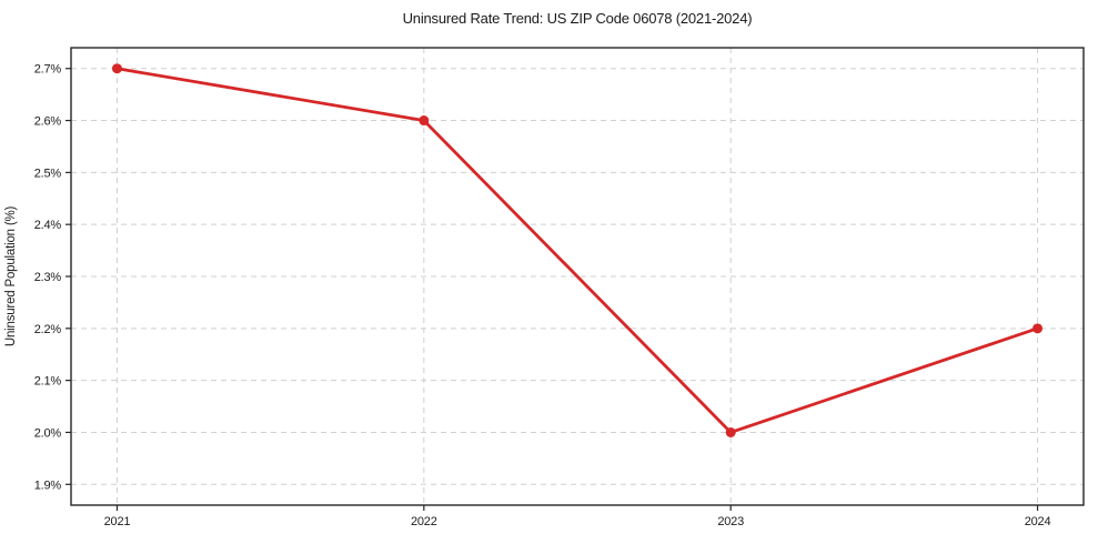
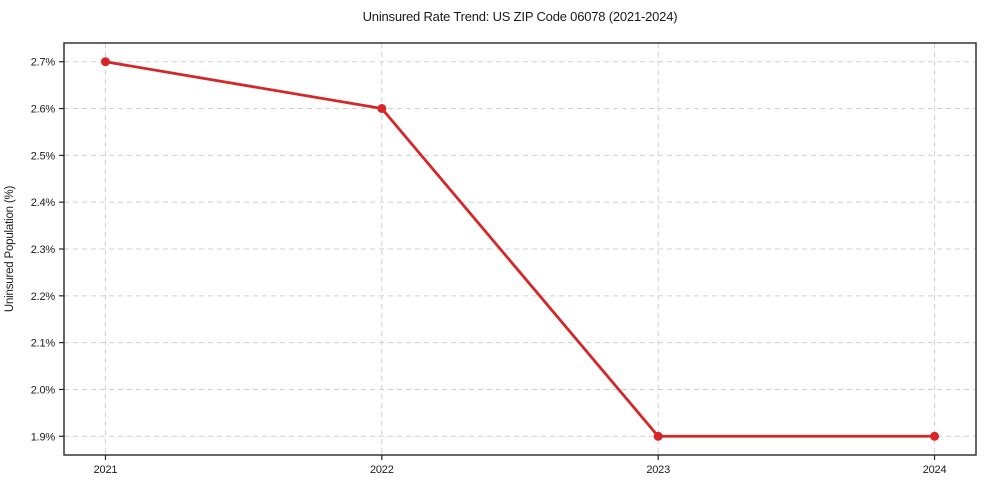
2023: 2.0% -> 1.9%
2024: 2.2% -> 1.9%
